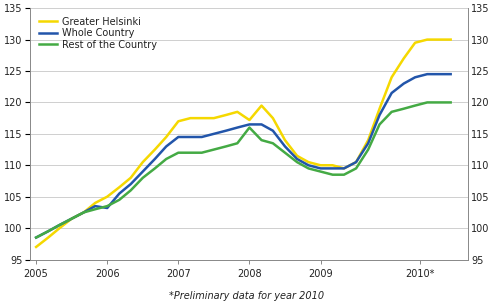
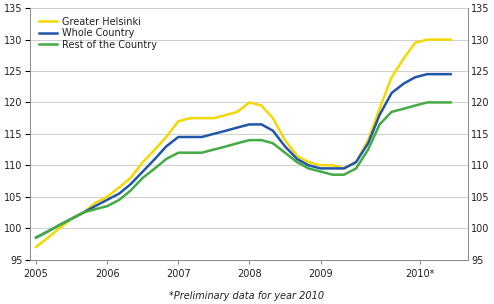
Whole Country/2006: 103.2 -> 104.5
Greater Helsinki/2008: 117.2 -> 120.0
Rest of the Country/2008: 116.0 -> 114.0
